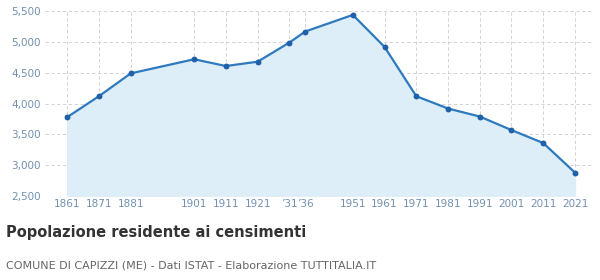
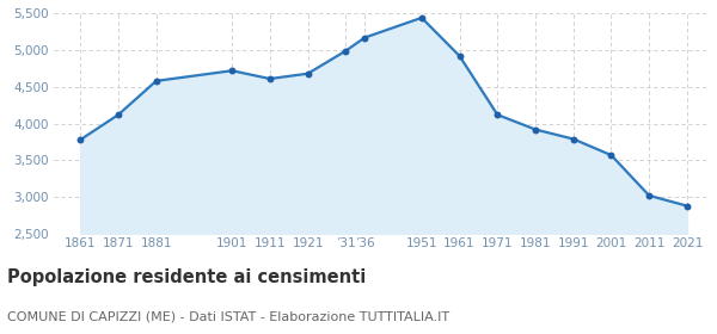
1881: 4,490 -> 4,580
2011: 3,360 -> 3,020
